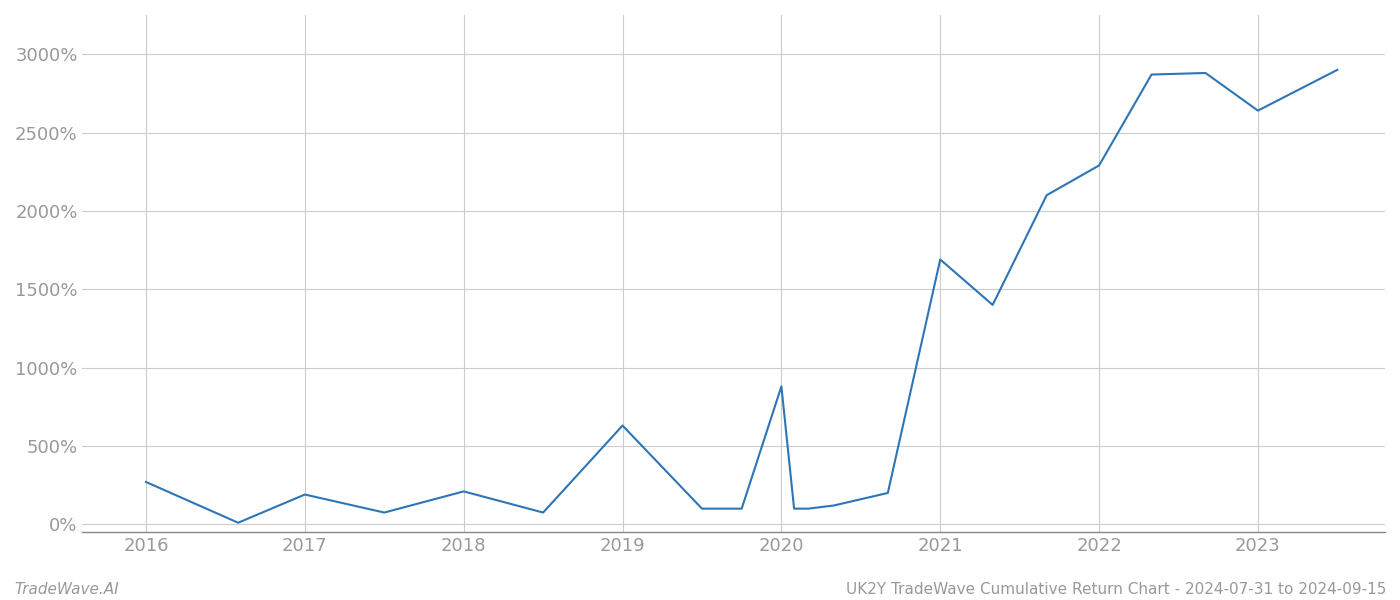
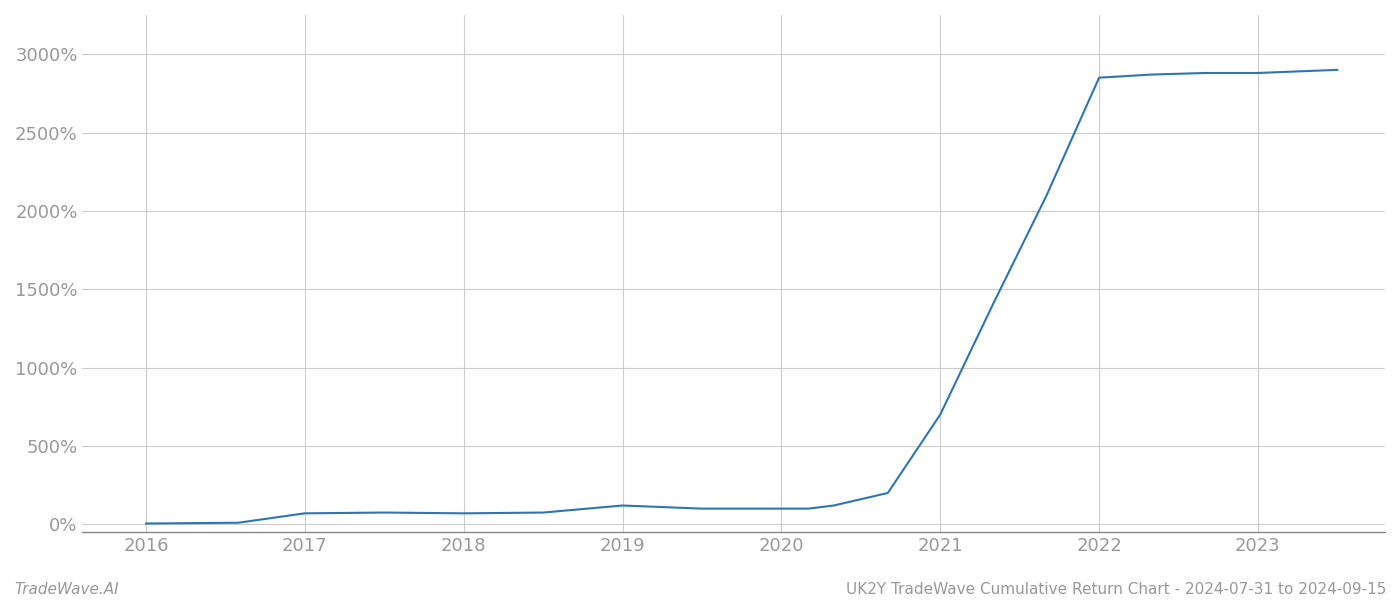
2016: 270% -> 0%
2017: 190% -> 70%
2018: 210% -> 70%
2019: 630% -> 120%
2020: 880% -> 100%
2021: 1690% -> 700%
2022: 2290% -> 2850%
2023: 2640% -> 2880%
